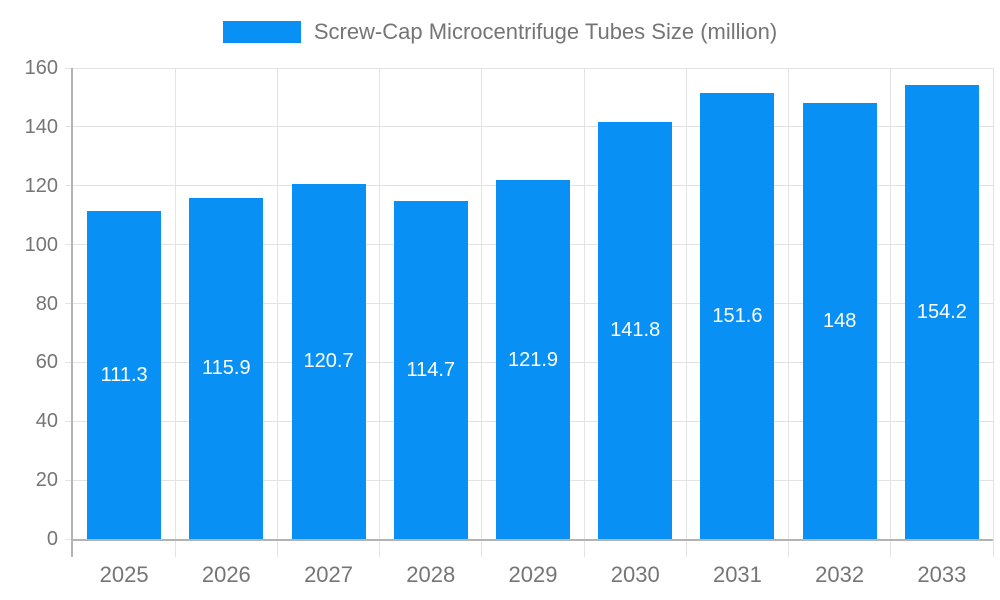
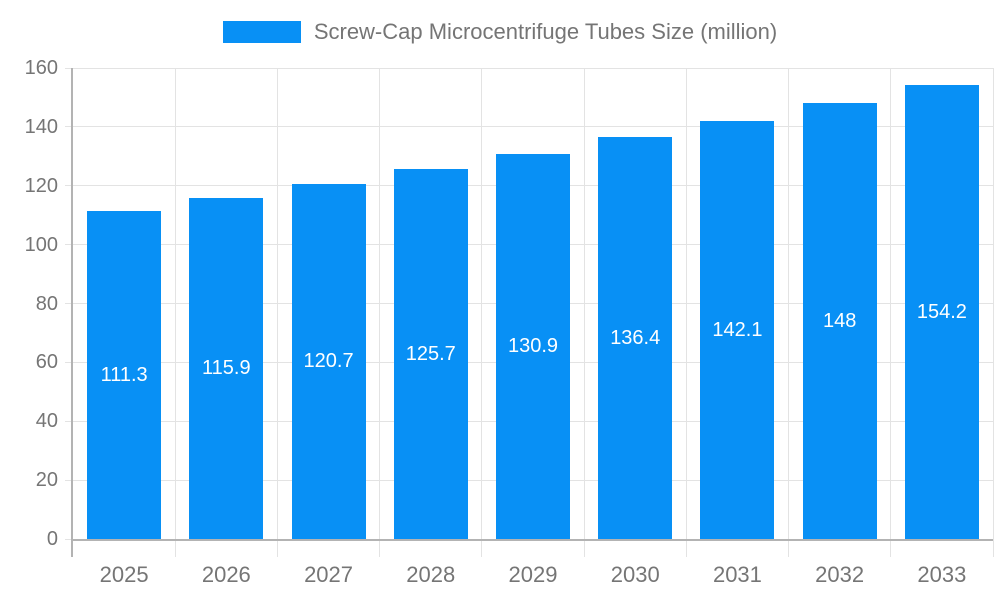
2028: 114.7 -> 125.7
2029: 121.9 -> 130.9
2030: 141.8 -> 136.4
2031: 151.6 -> 142.1
